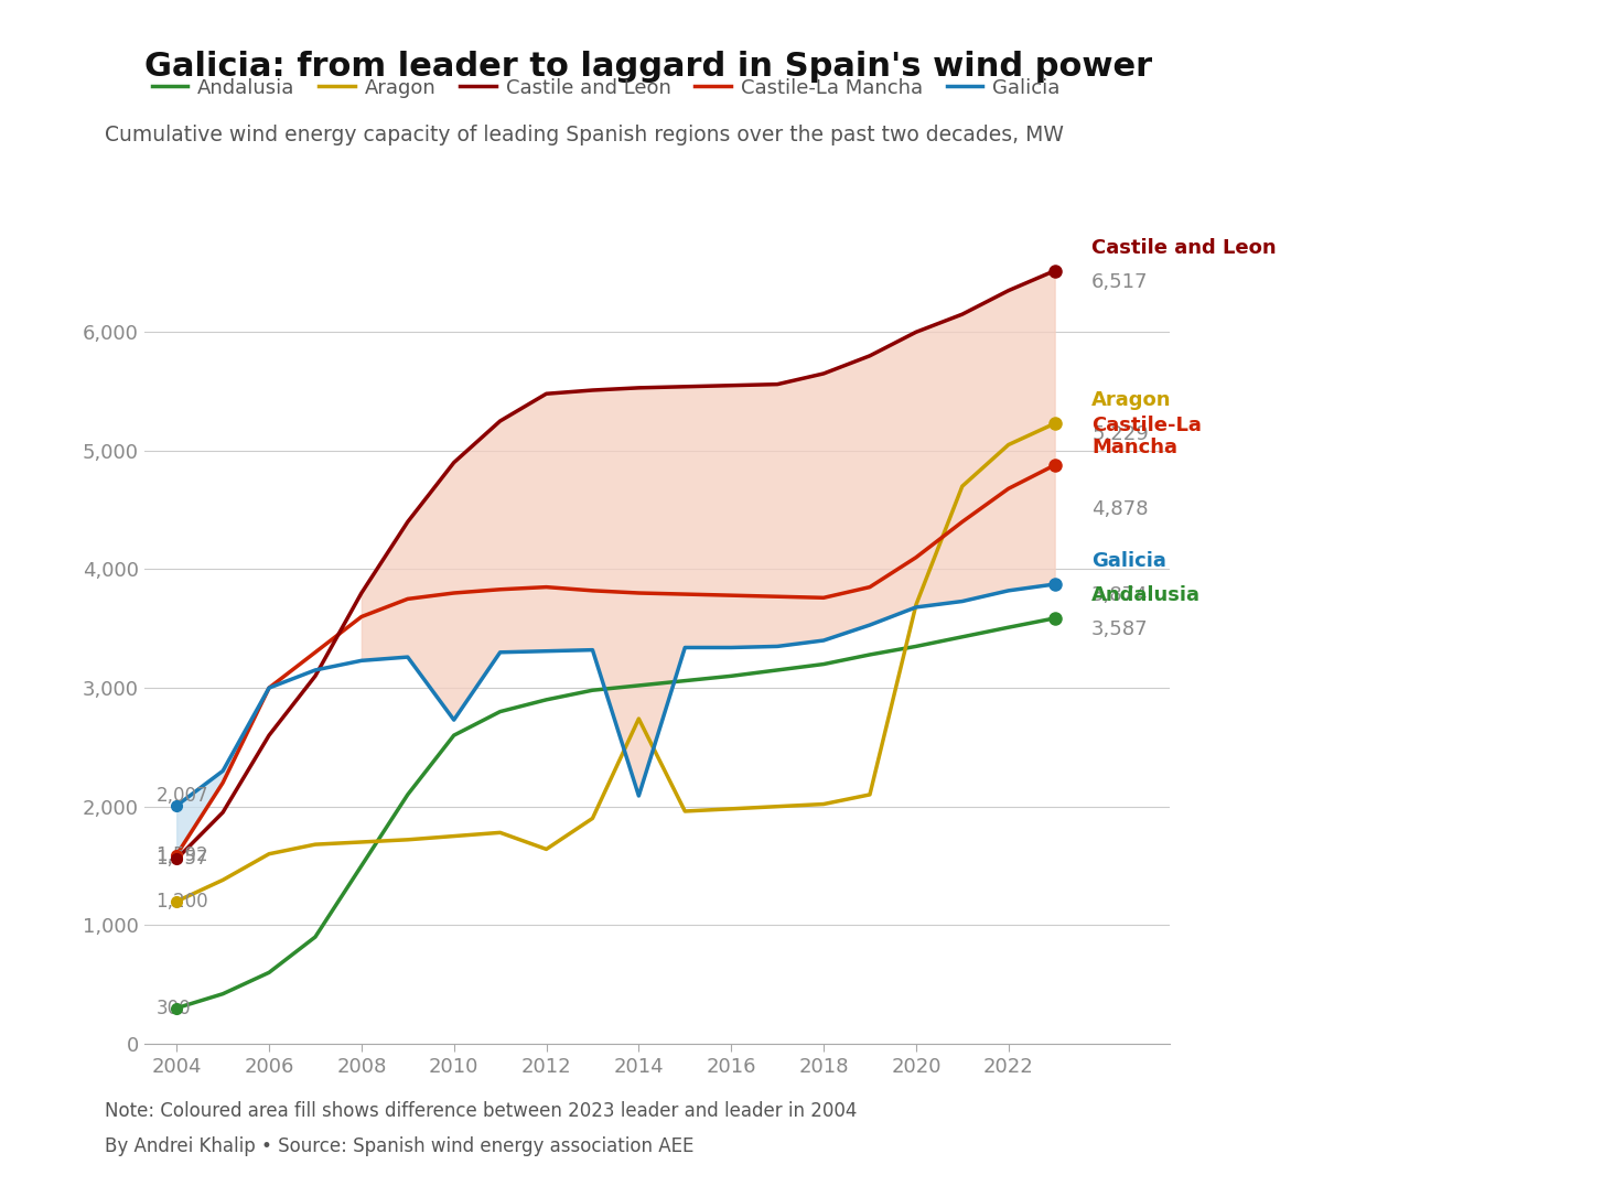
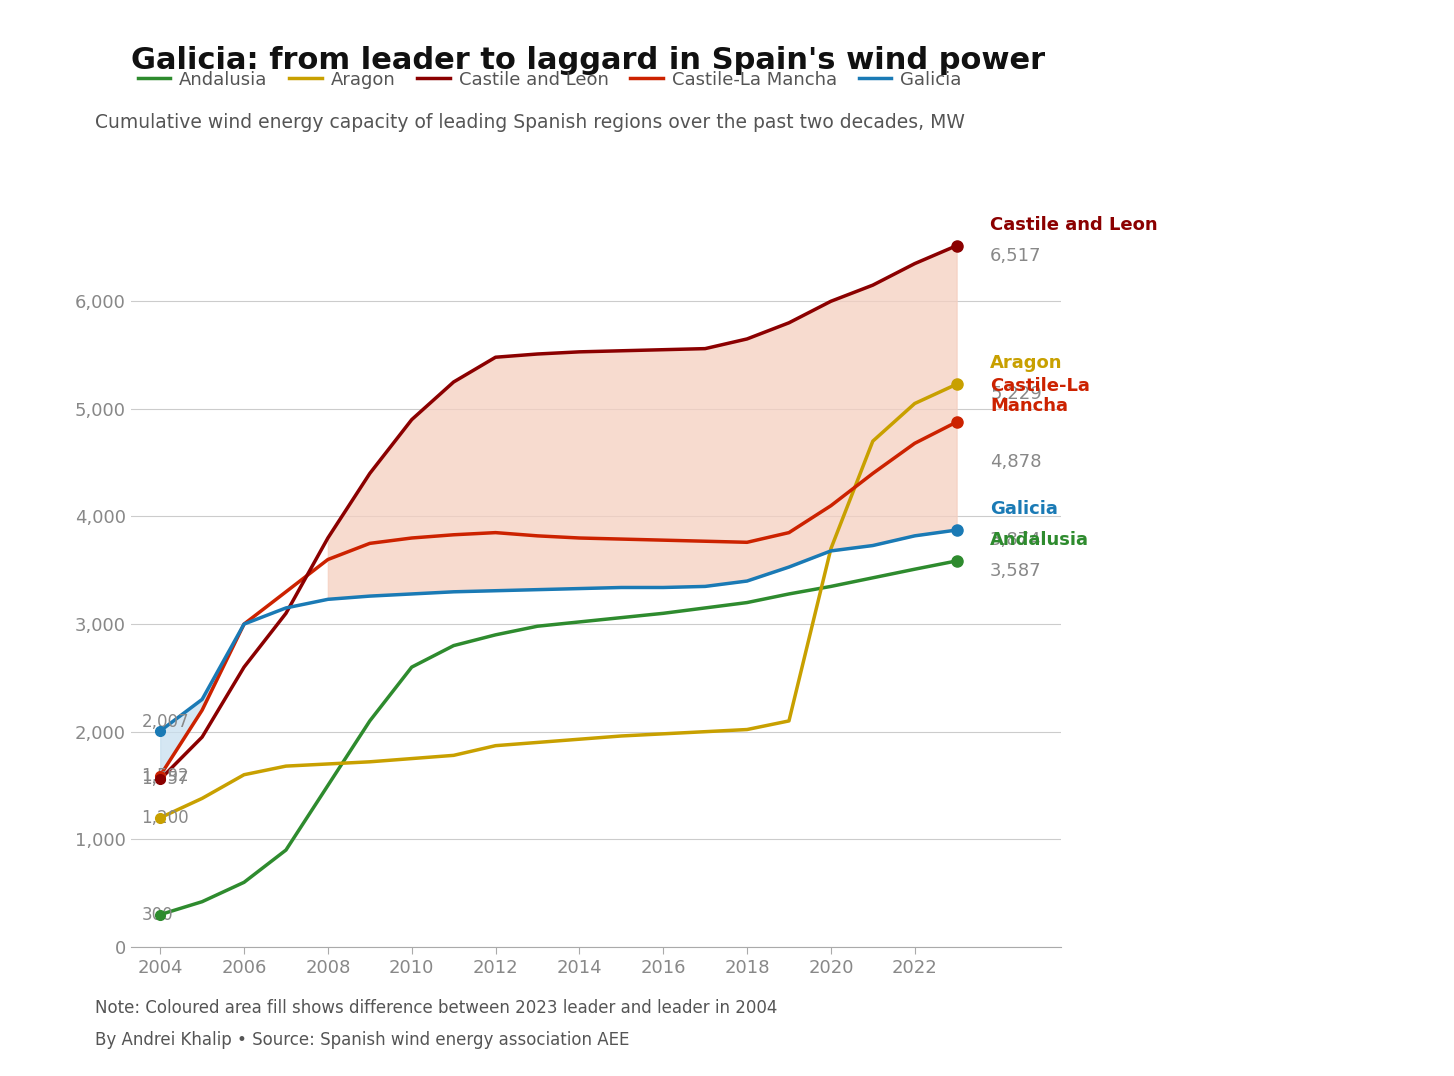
Galicia/2010: 2,730 -> 3,280
Aragon/2012: 1,640 -> 1,870
Aragon/2014: 2,740 -> 1,930
Galicia/2014: 2,090 -> 3,330
